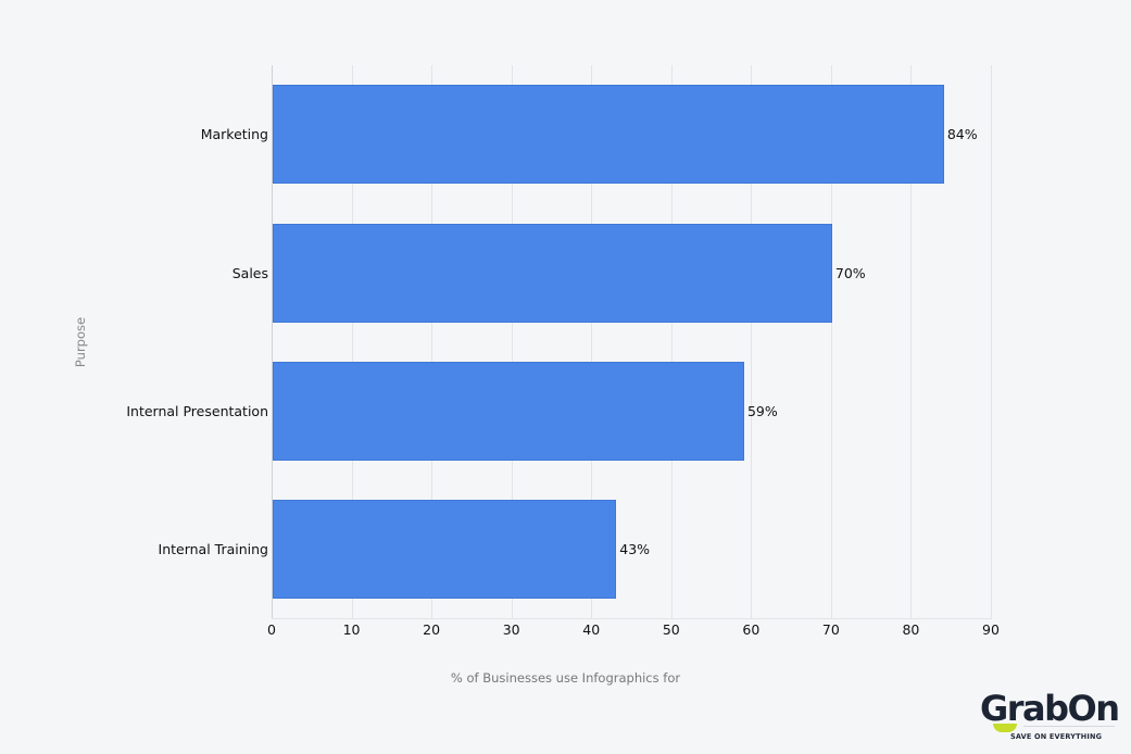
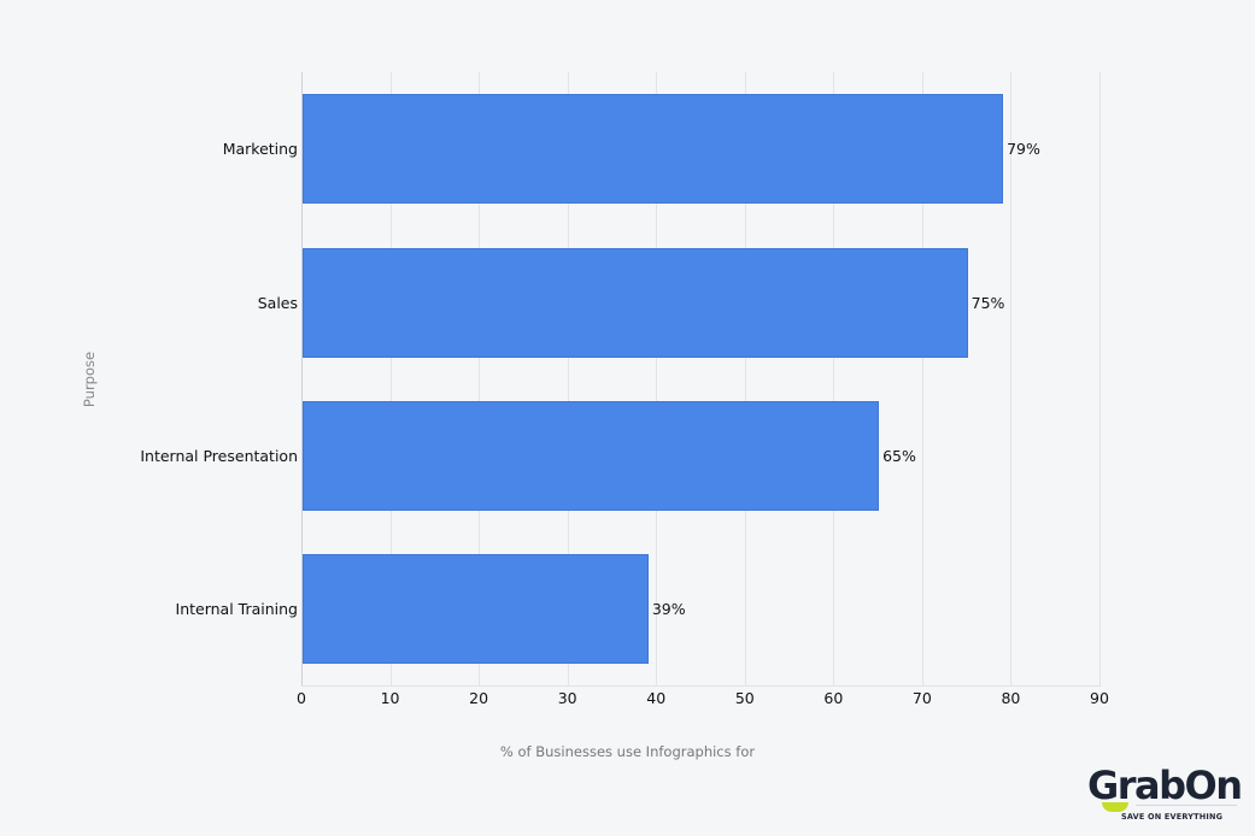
Marketing: 84% -> 79%
Sales: 70% -> 75%
Internal Presentation: 59% -> 65%
Internal Training: 43% -> 39%
